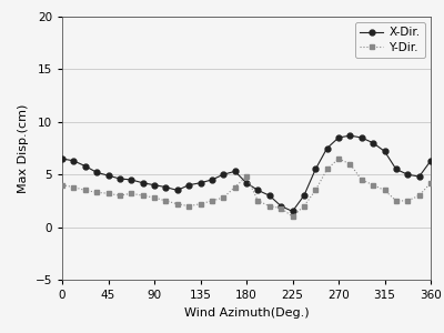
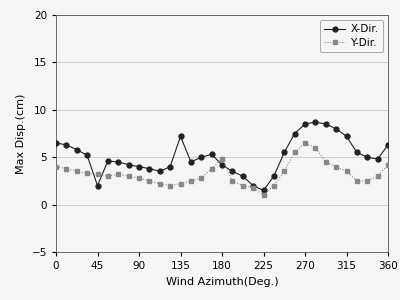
X-Dir./45: 4.9 -> 2.0
X-Dir./135: 4.2 -> 7.2
